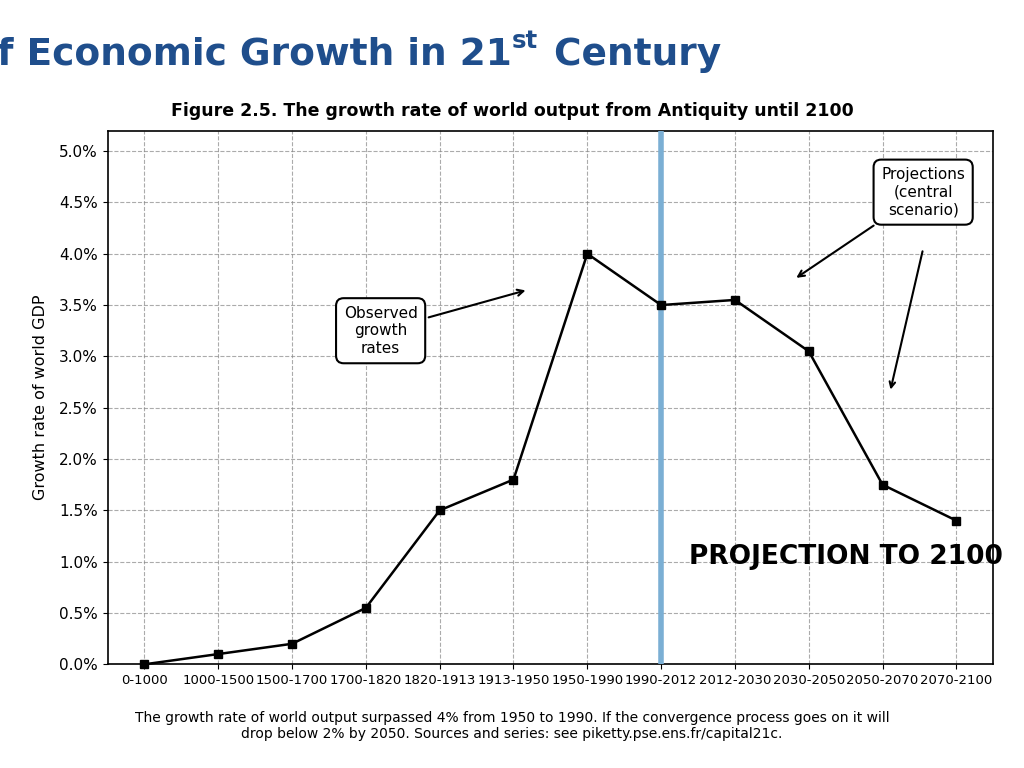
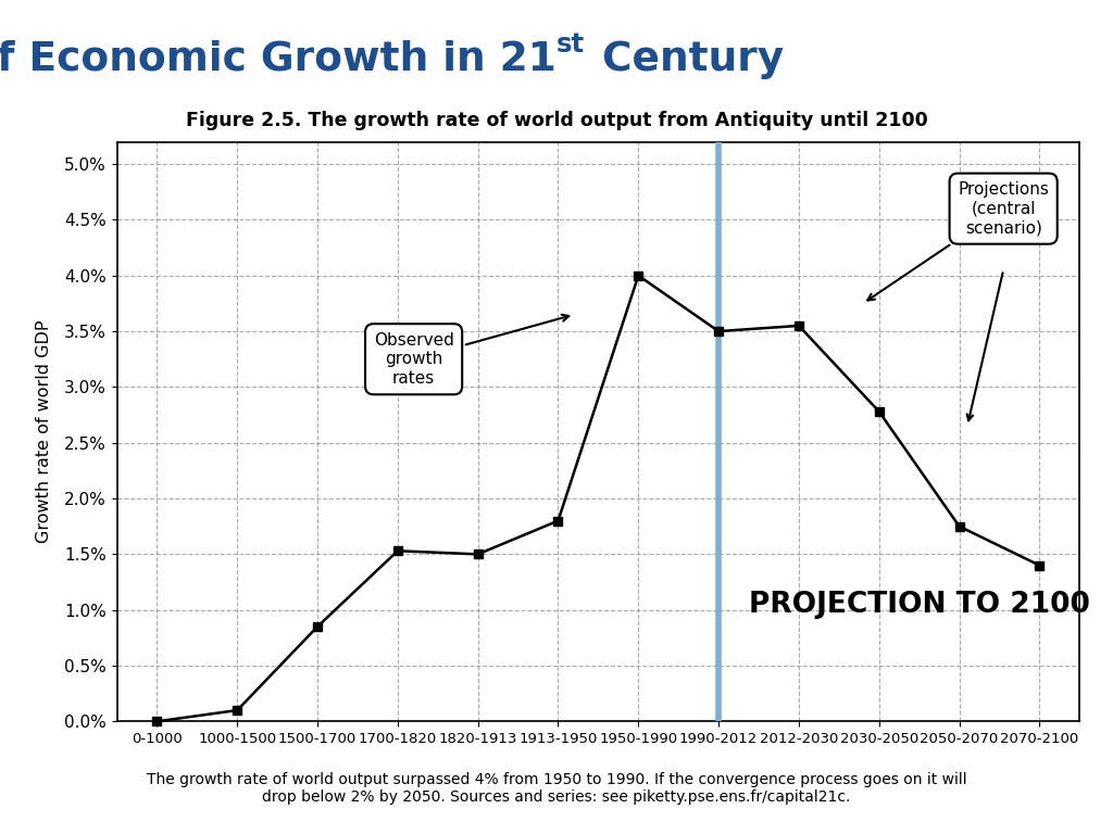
1500-1700: 0.20% -> 0.85%
1700-1820: 0.55% -> 1.53%
2030-2050: 3.05% -> 2.78%
